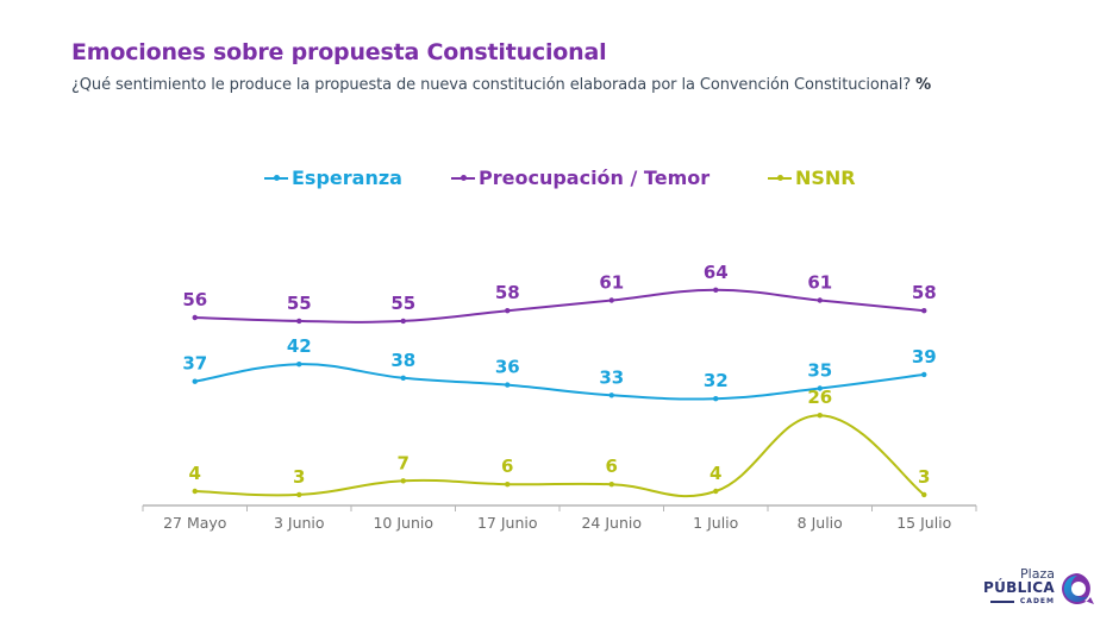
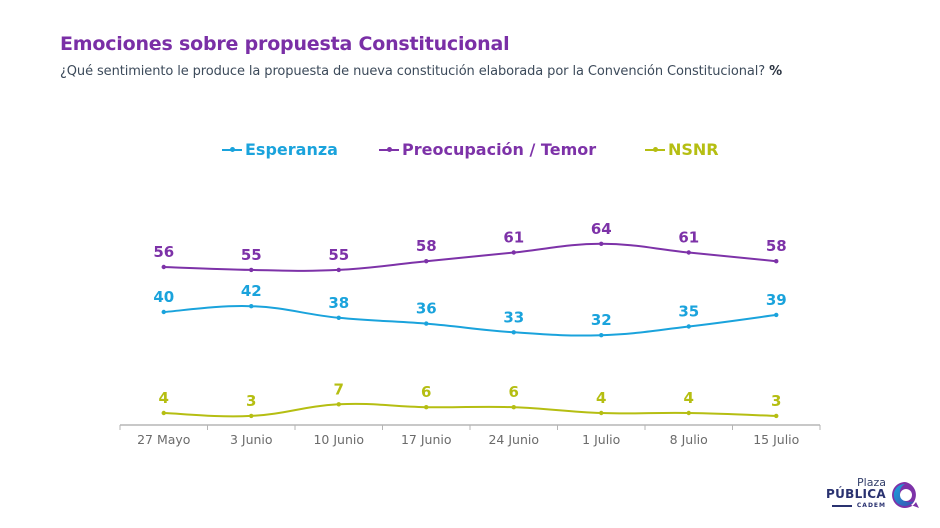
Esperanza/27 Mayo: 37 -> 40
NSNR/8 Julio: 26 -> 4
